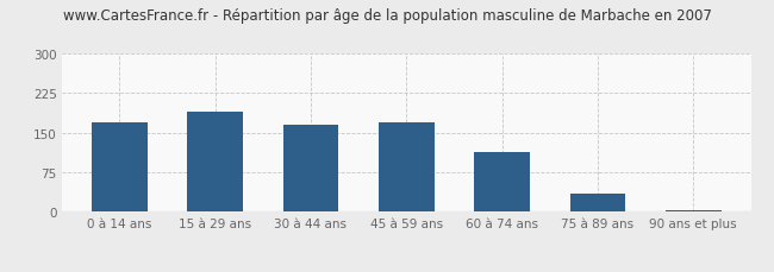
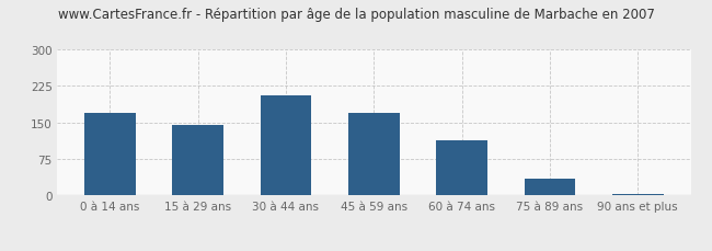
15 à 29 ans: 190 -> 144
30 à 44 ans: 165 -> 206
